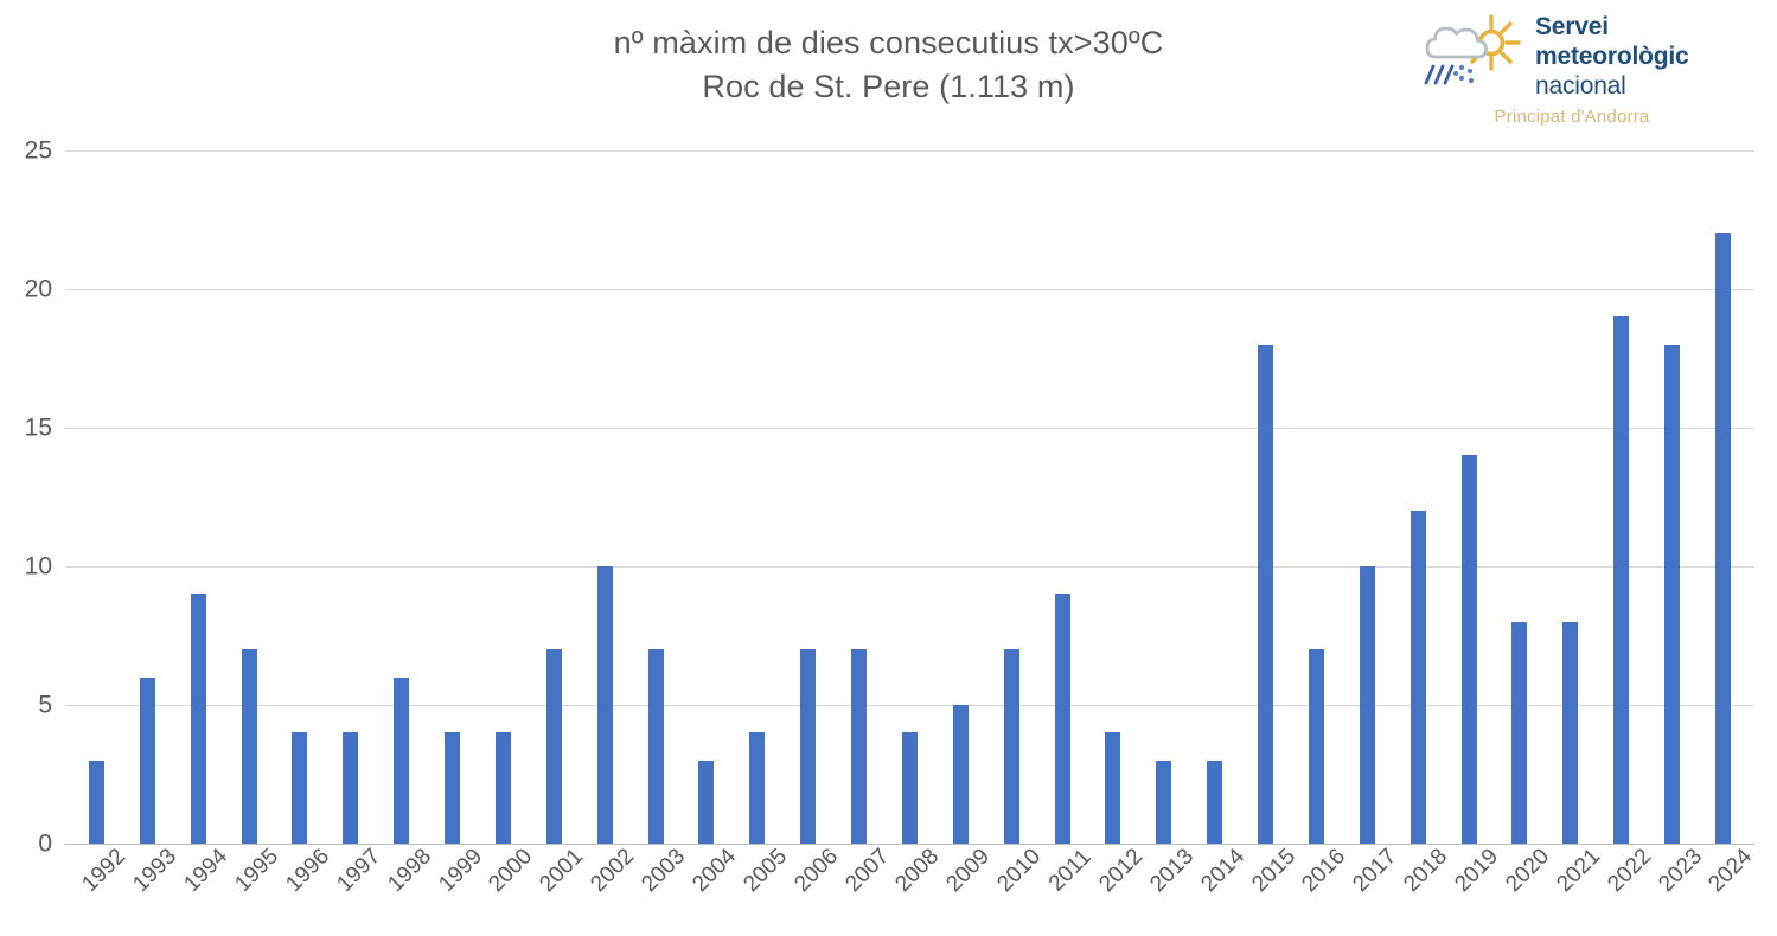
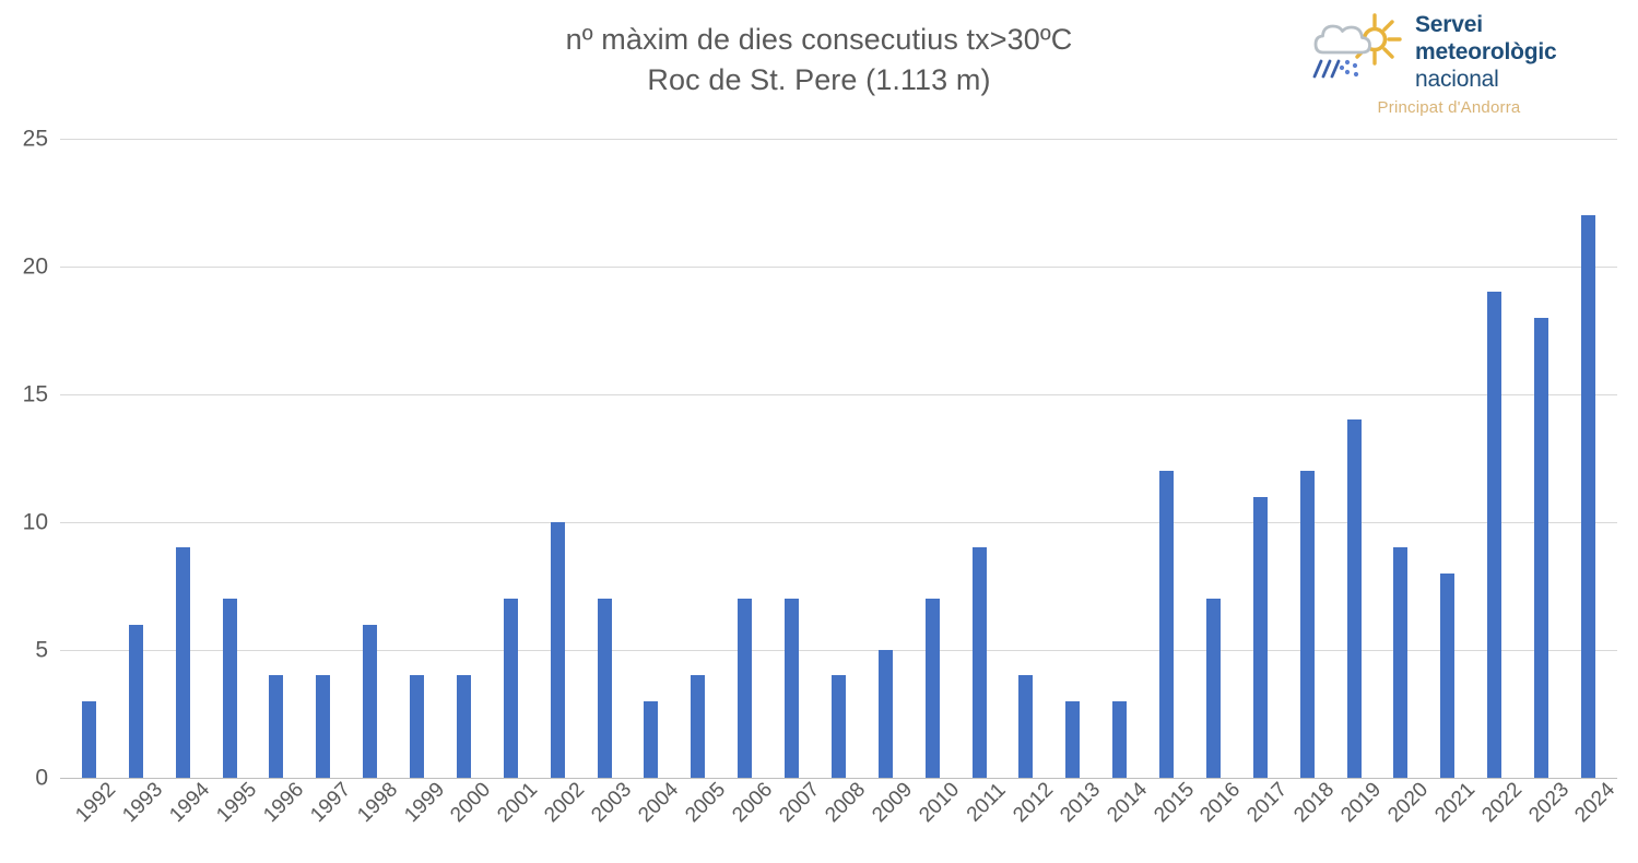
2015: 18 -> 12
2017: 10 -> 11
2020: 8 -> 9
